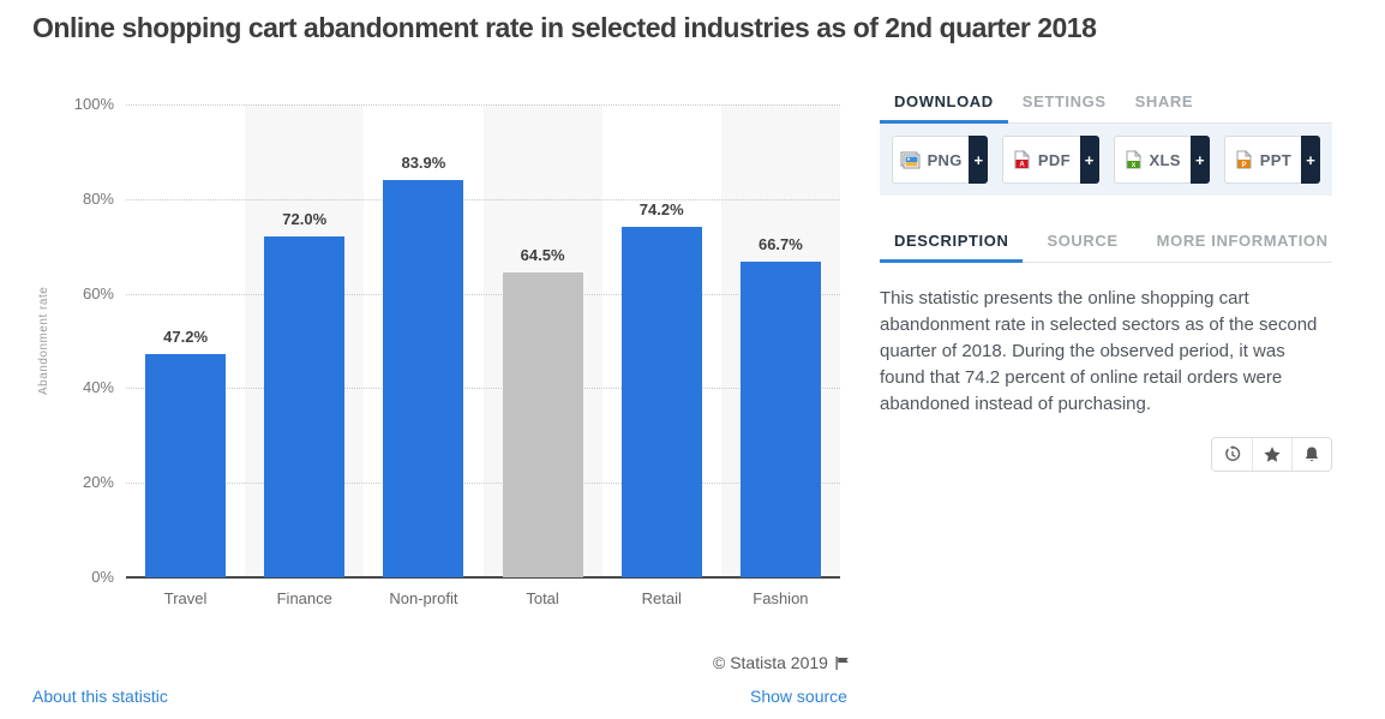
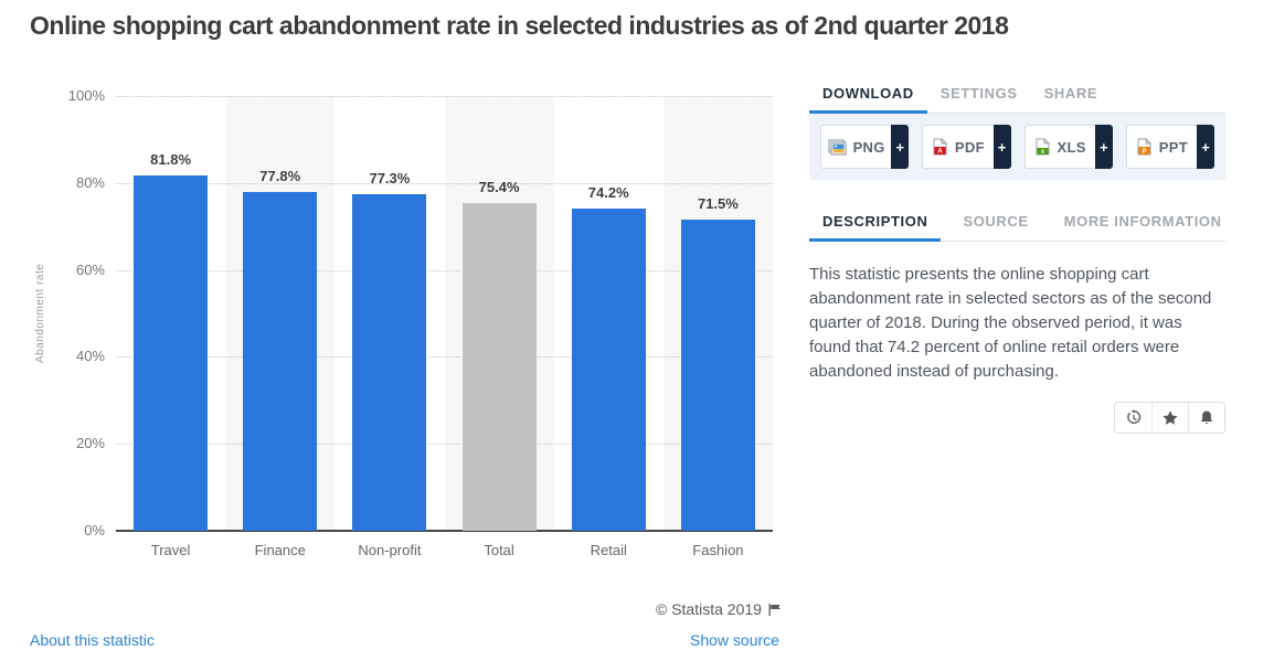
Travel: 47.2% -> 81.8%
Finance: 72.0% -> 77.8%
Non-profit: 83.9% -> 77.3%
Total: 64.5% -> 75.4%
Fashion: 66.7% -> 71.5%
